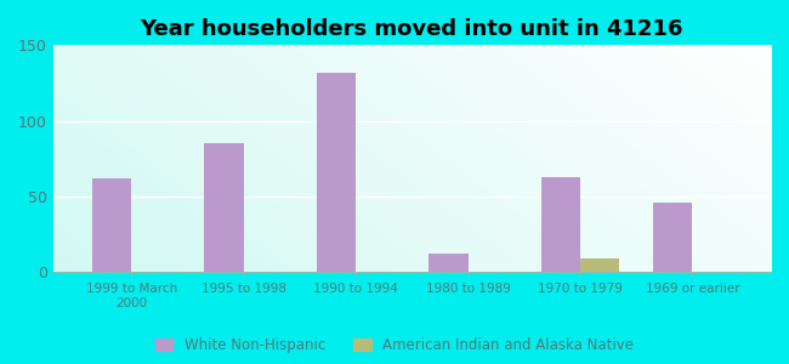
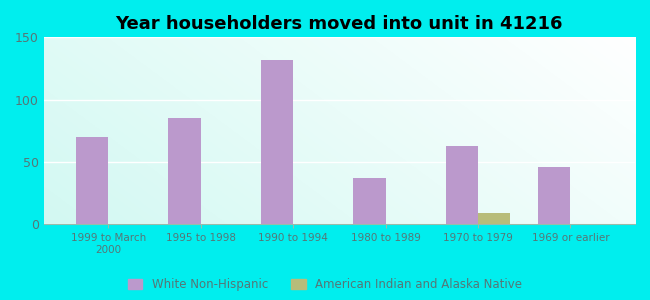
White Non-Hispanic/1999 to March 2000: 62 -> 70
White Non-Hispanic/1980 to 1989: 12 -> 37
